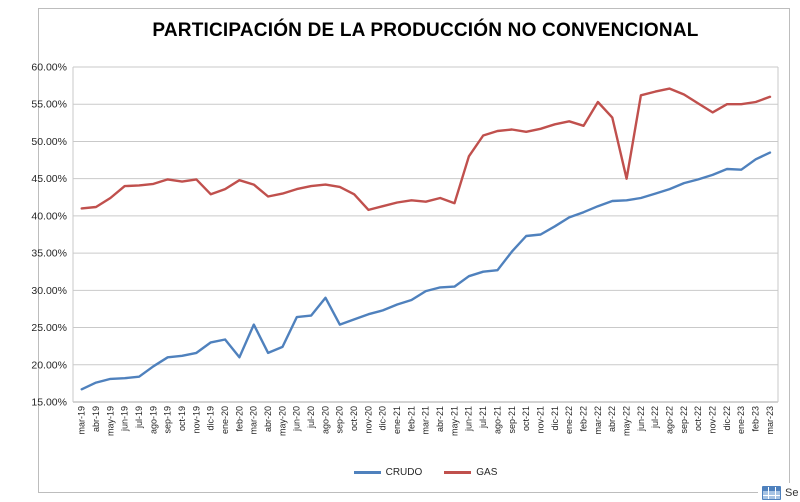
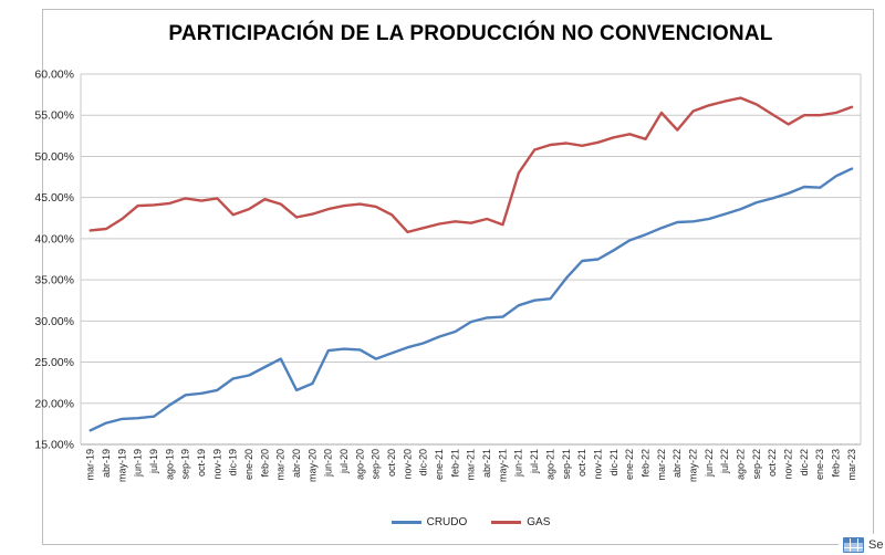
CRUDO/feb-20: 21% -> 24%
CRUDO/ago-20: 29% -> 26%
GAS/may-22: 45% -> 56%
